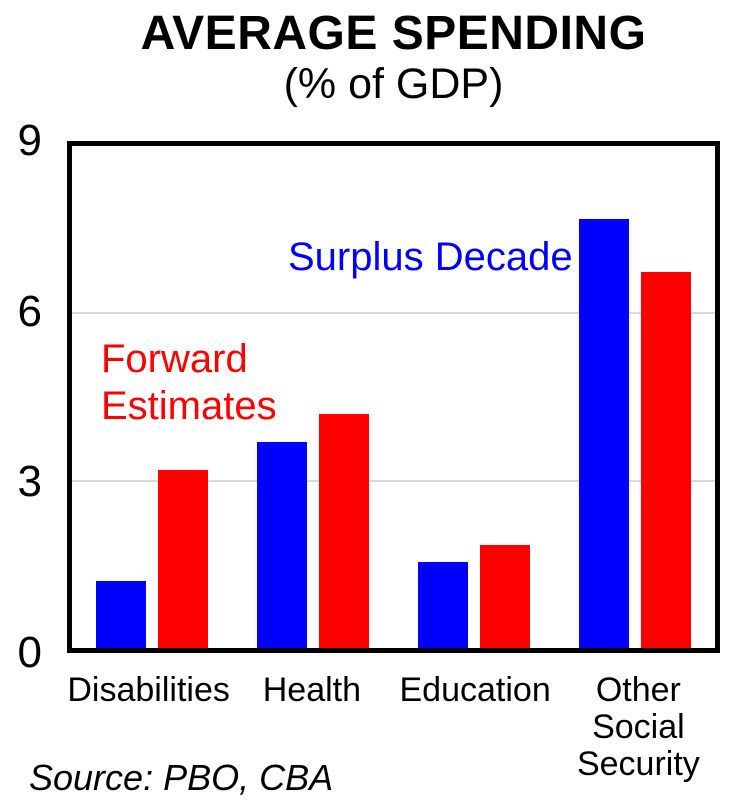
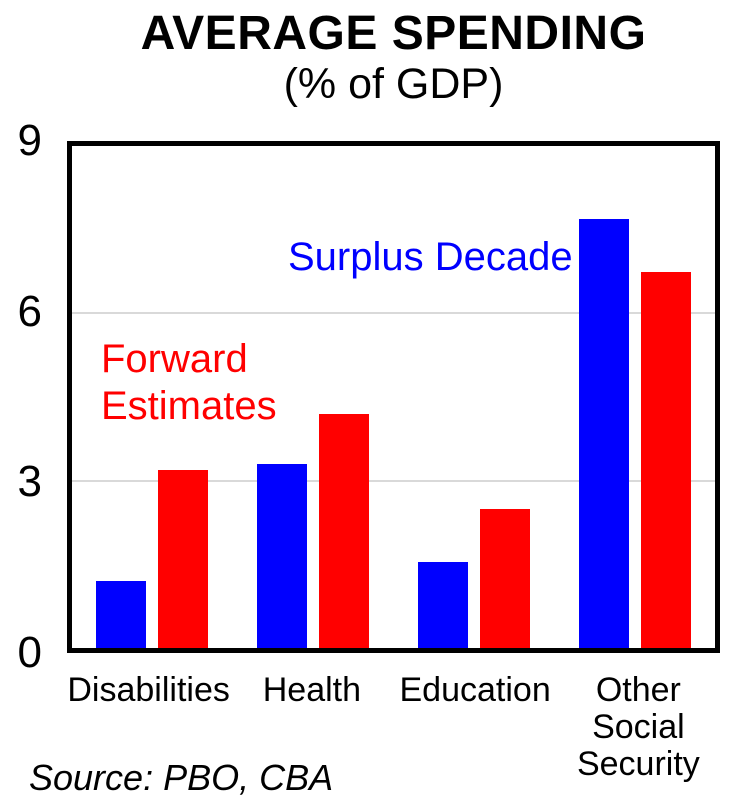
Surplus Decade/Health: 3.7 -> 3.3
Forward Estimates/Education: 1.9 -> 2.5
